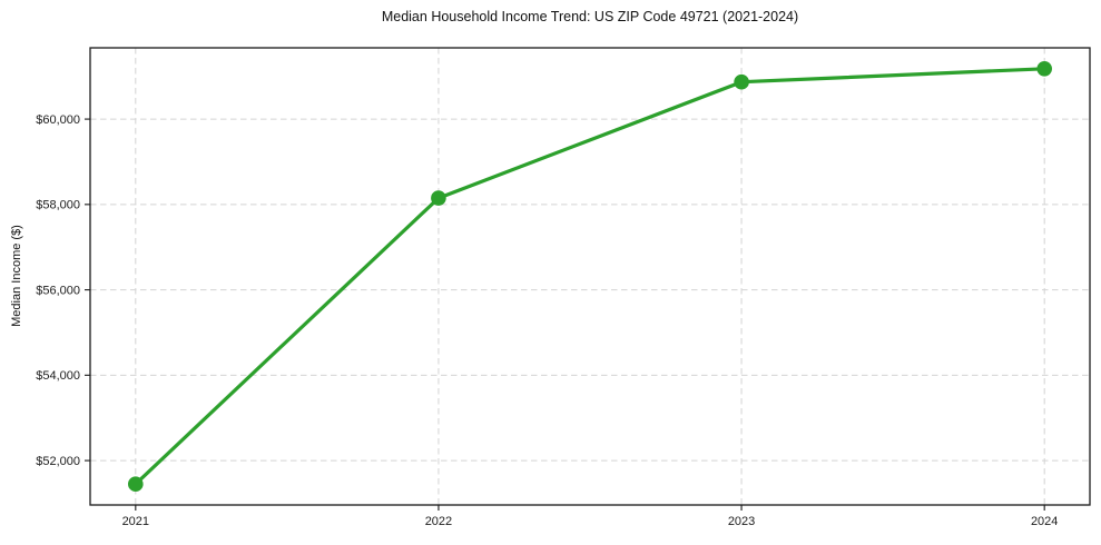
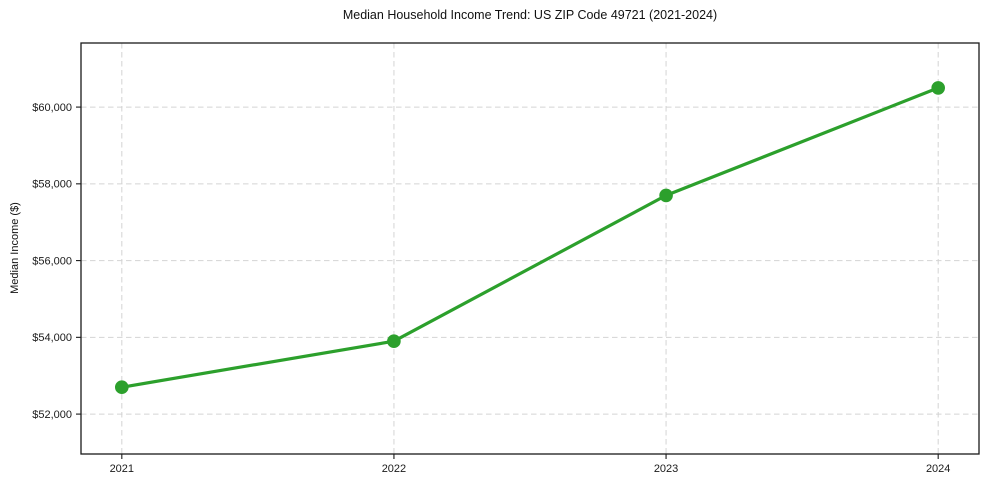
2021: $51400 -> $52700
2022: $58200 -> $53900
2023: $60900 -> $57700
2024: $61200 -> $60500
